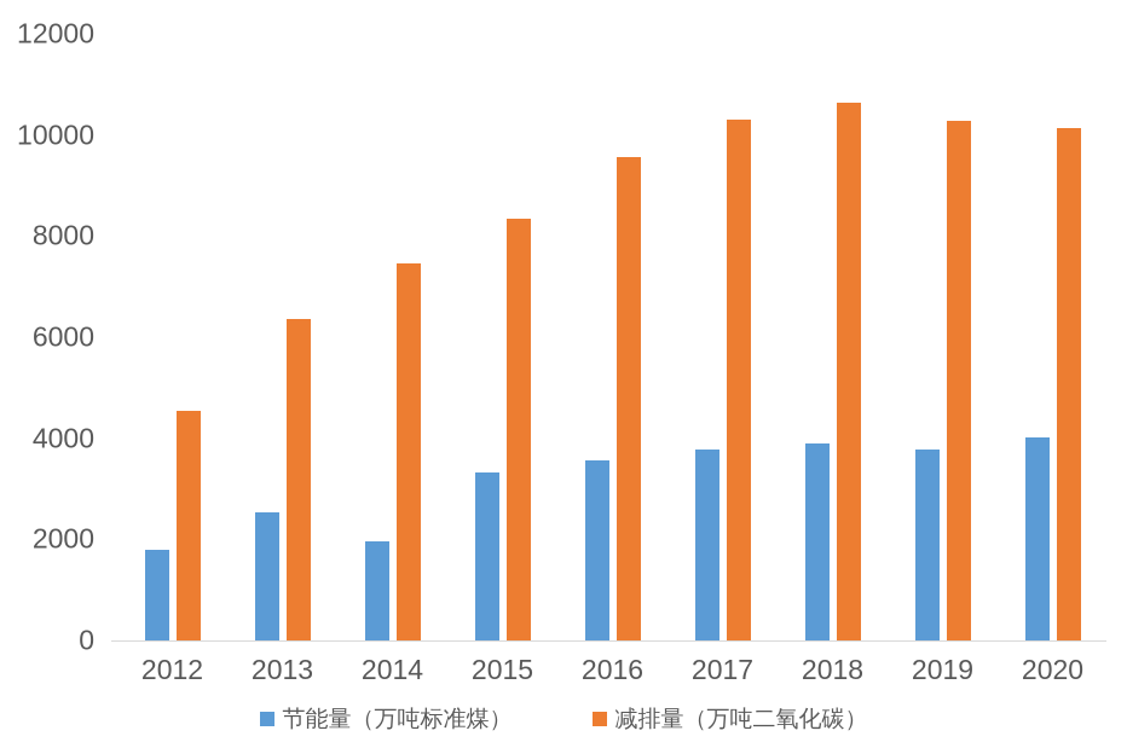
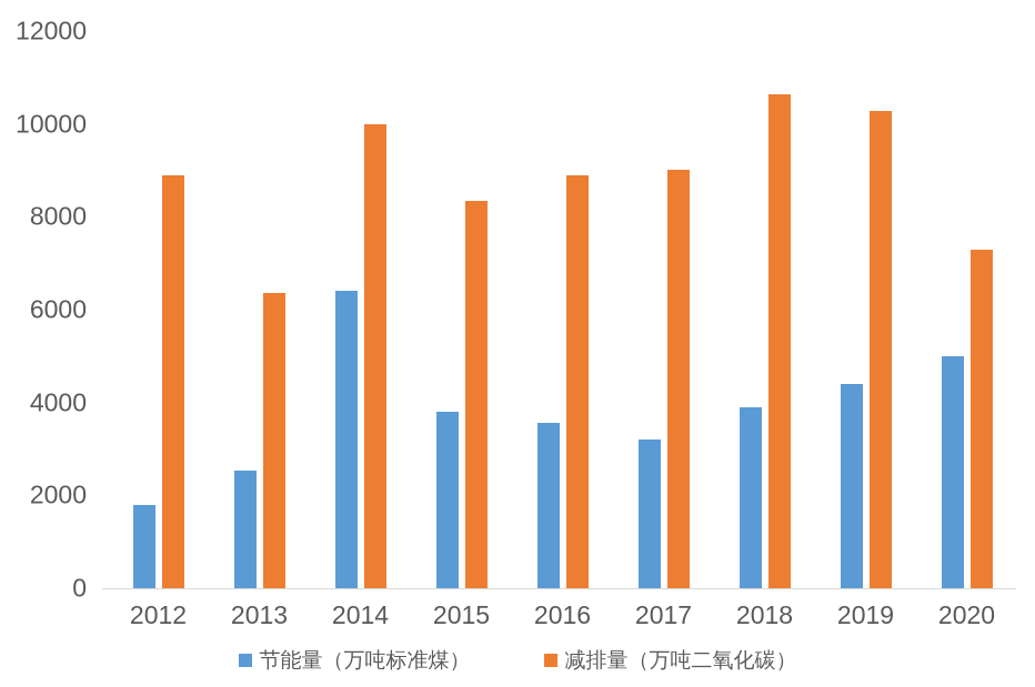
减排量（万吨二氧化碳）/2012: 4600 -> 8900
节能量（万吨标准煤）/2014: 2000 -> 6400
减排量（万吨二氧化碳）/2014: 7500 -> 10000
节能量（万吨标准煤）/2015: 3300 -> 3800
减排量（万吨二氧化碳）/2016: 9600 -> 8900
节能量（万吨标准煤）/2017: 3800 -> 3200
减排量（万吨二氧化碳）/2017: 10300 -> 9000
节能量（万吨标准煤）/2019: 3800 -> 4400
节能量（万吨标准煤）/2020: 4000 -> 5000
减排量（万吨二氧化碳）/2020: 10100 -> 7300
